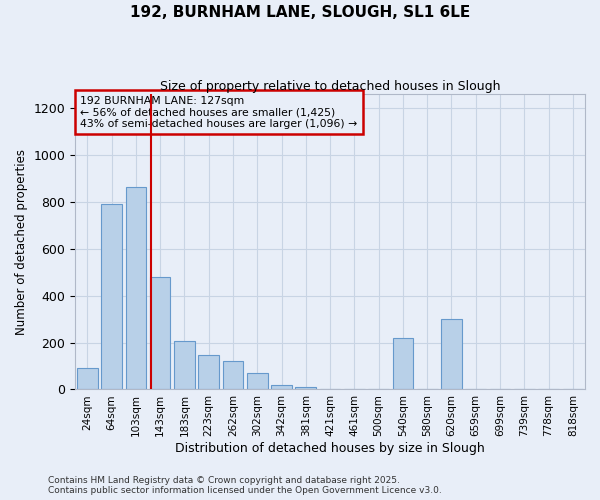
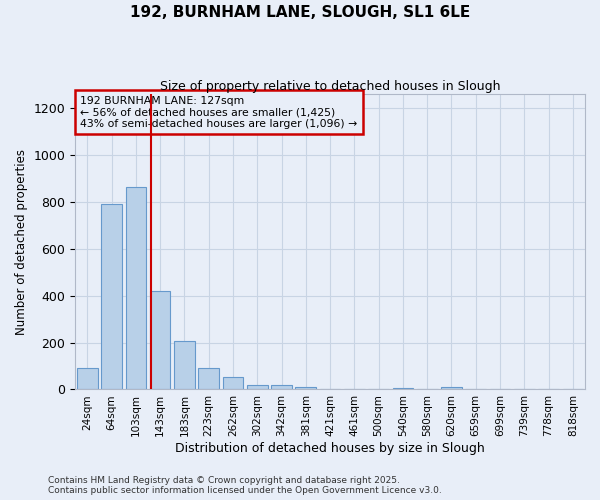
143sqm: 480 -> 420
223sqm: 145 -> 90
262sqm: 120 -> 52
302sqm: 70 -> 20
540sqm: 220 -> 8
620sqm: 300 -> 12
